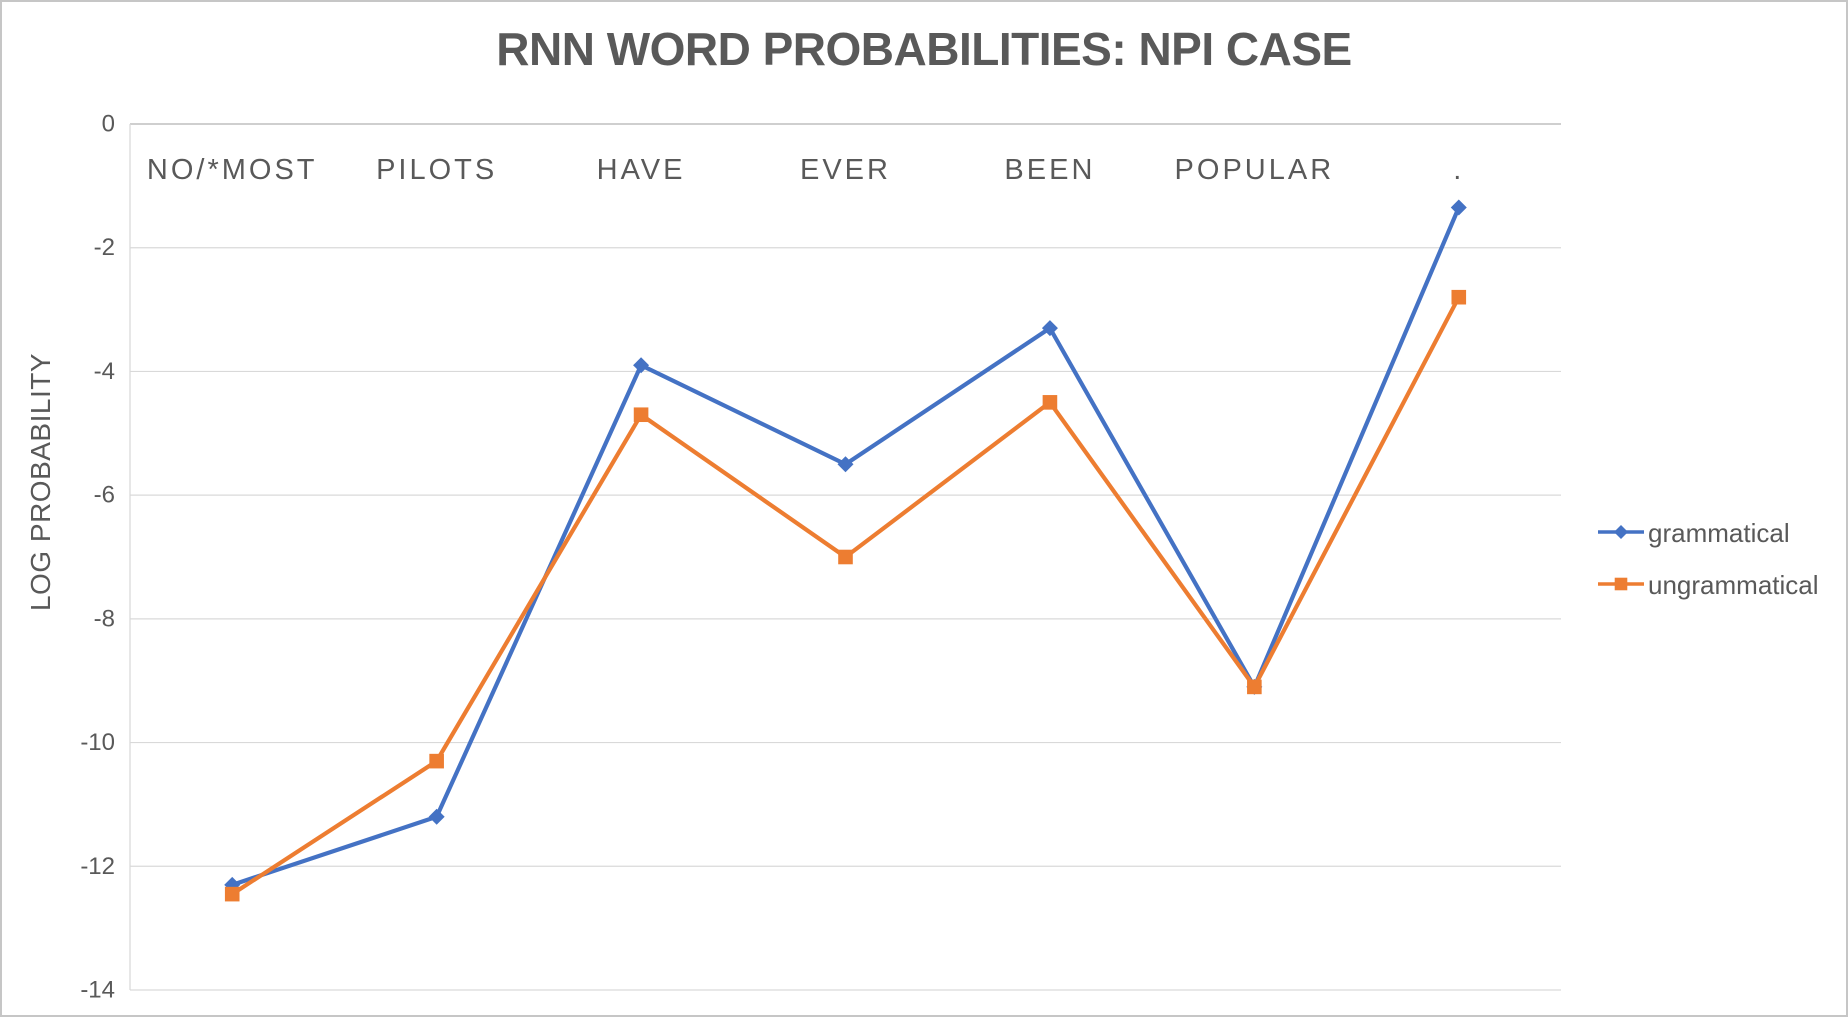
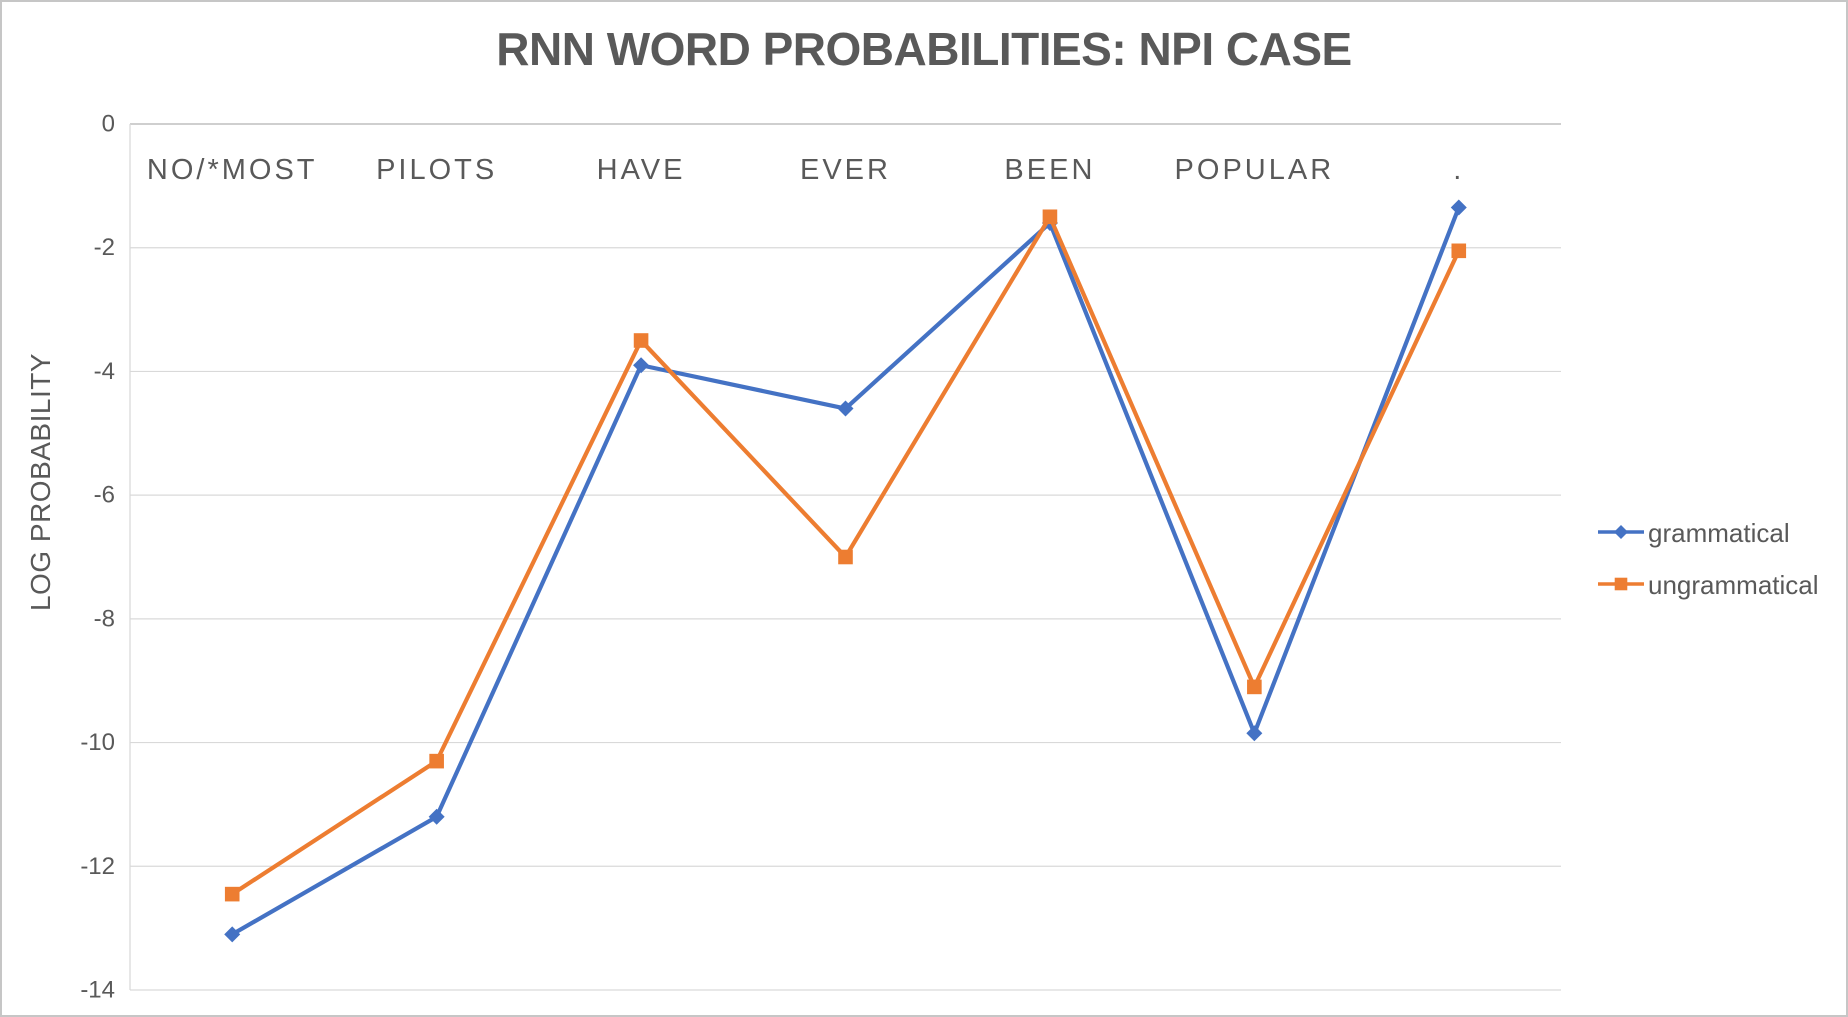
grammatical/NO/*MOST: -12.3 -> -13.1
ungrammatical/HAVE: -4.7 -> -3.5
grammatical/EVER: -5.5 -> -4.6
grammatical/BEEN: -3.3 -> -1.6
ungrammatical/BEEN: -4.5 -> -1.5
grammatical/POPULAR: -9.1 -> -9.8
ungrammatical/.: -2.8 -> -2.0
